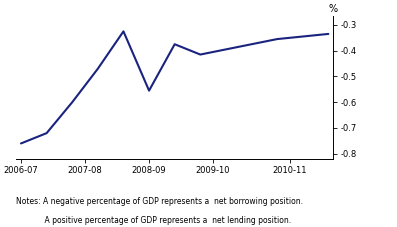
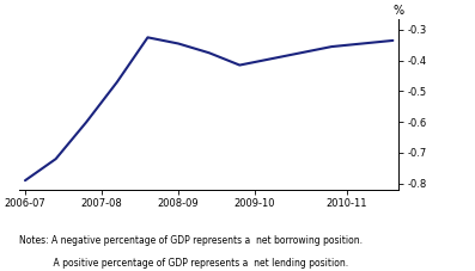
2006-07: -0.760 -> -0.790
2008-09: -0.555 -> -0.345
